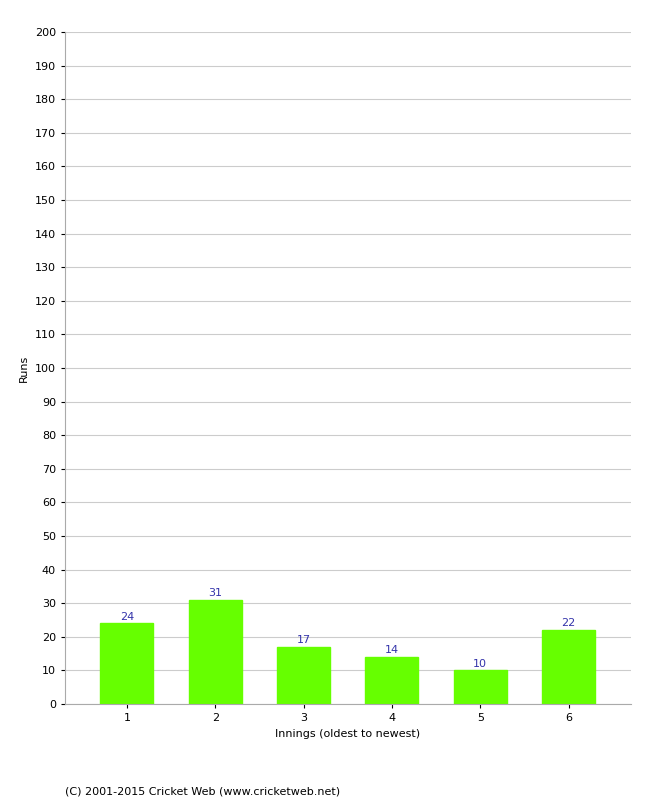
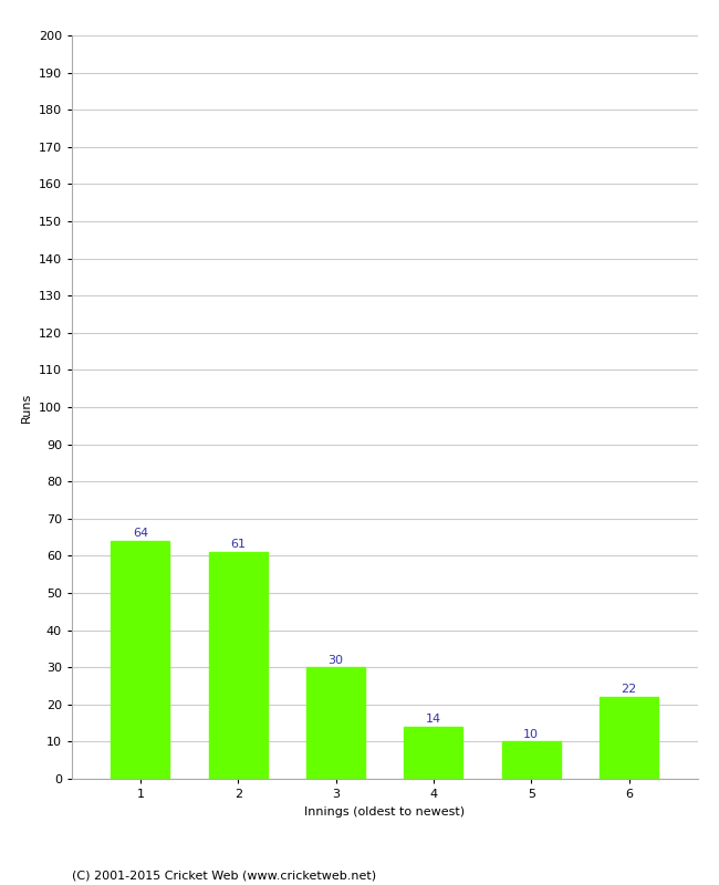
1: 24 -> 64
2: 31 -> 61
3: 17 -> 30
